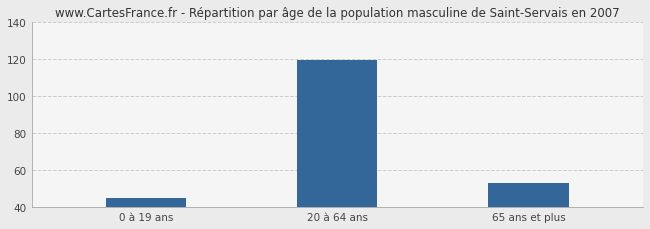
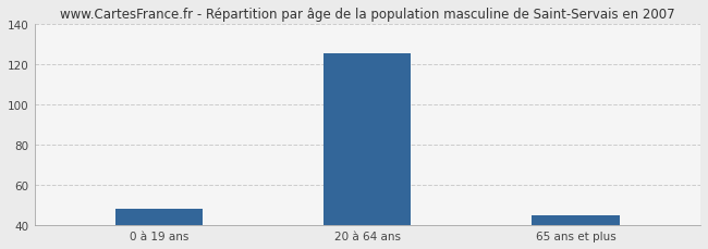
0 à 19 ans: 45 -> 48
20 à 64 ans: 119 -> 125
65 ans et plus: 53 -> 45
